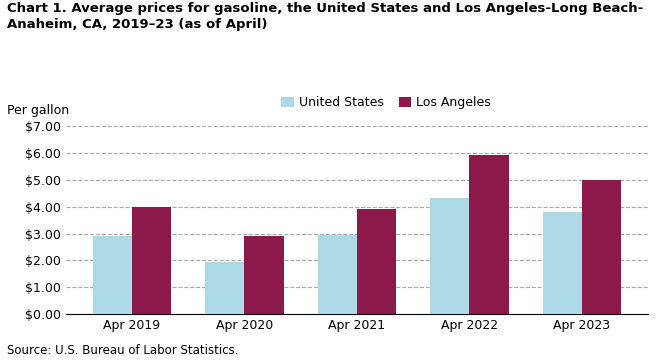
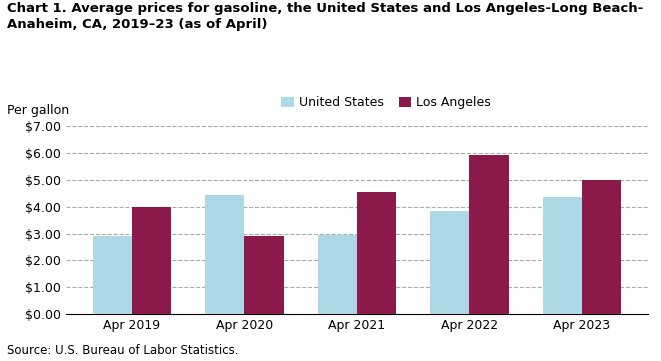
United States/Apr 2020: $1.94 -> $4.45
Los Angeles/Apr 2021: $3.91 -> $4.55
United States/Apr 2022: $4.33 -> $3.85
United States/Apr 2023: $3.82 -> $4.35
